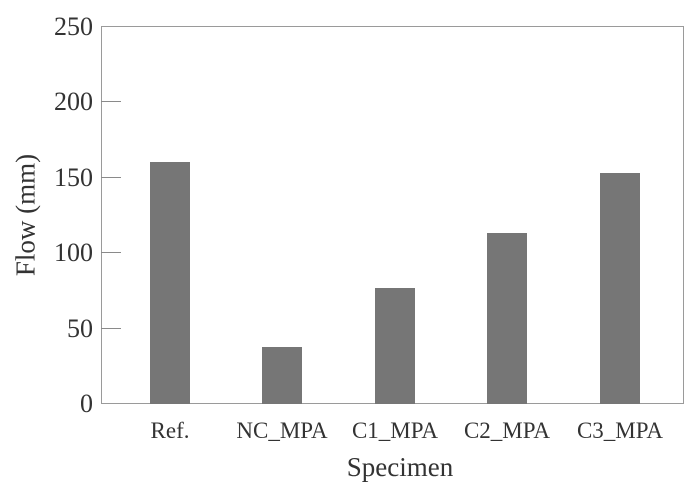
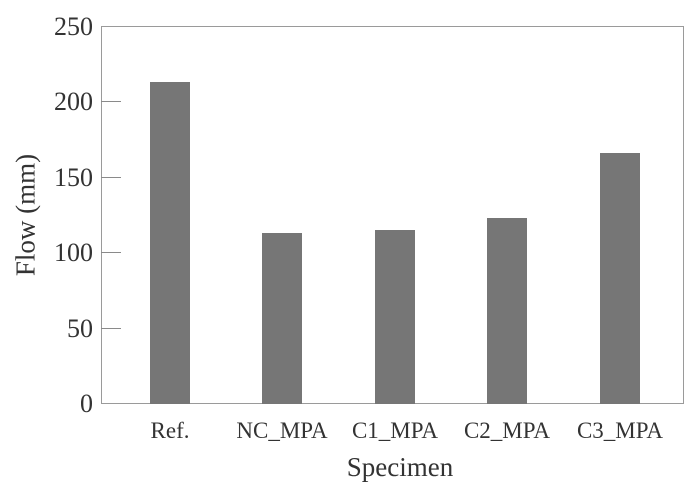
Ref.: 160 -> 213
NC_MPA: 38 -> 113
C1_MPA: 77 -> 115
C2_MPA: 113 -> 123
C3_MPA: 153 -> 166
